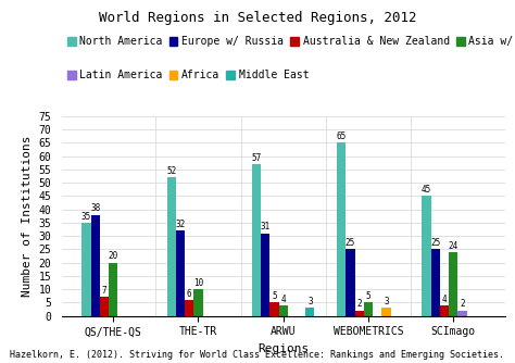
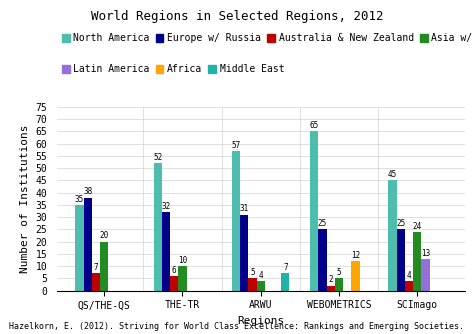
Middle East/ARWU: 3 -> 7
Africa/WEBOMETRICS: 3 -> 12
Latin America/SCImago: 2 -> 13
